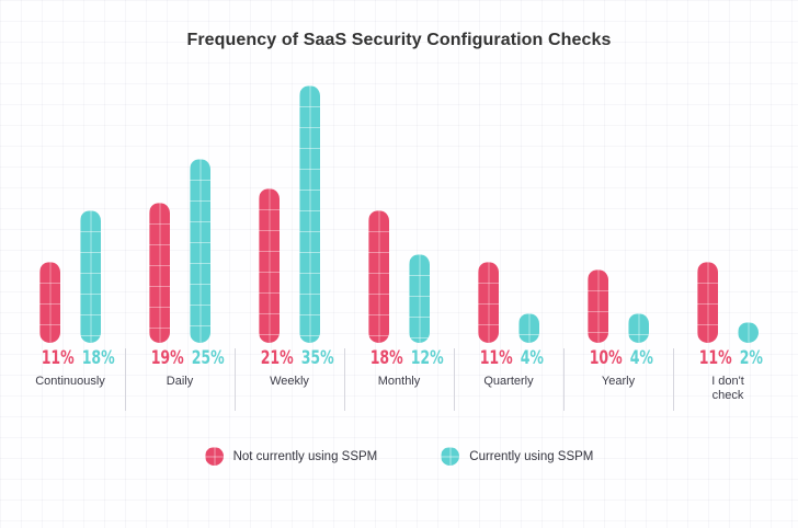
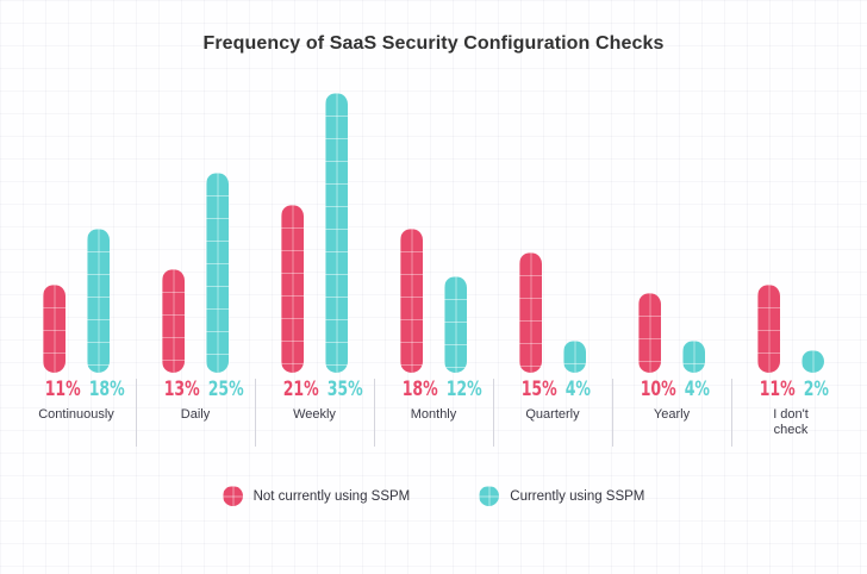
Not currently using SSPM/Daily: 19% -> 13%
Not currently using SSPM/Quarterly: 11% -> 15%
